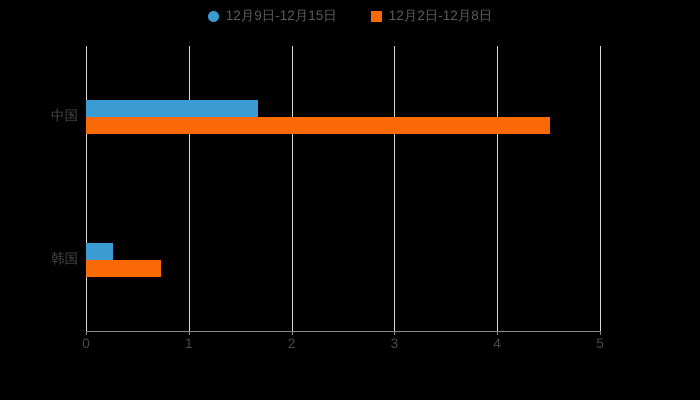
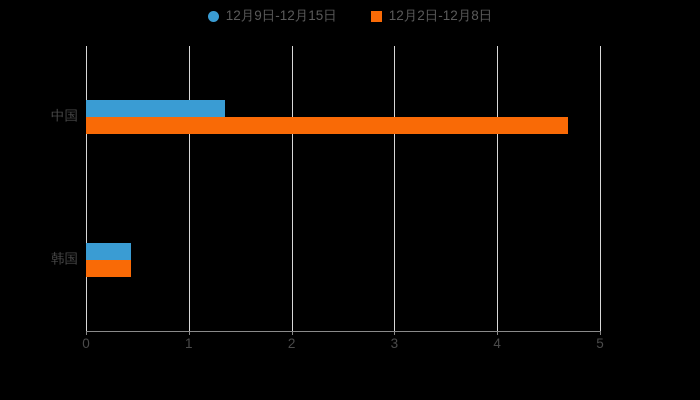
12月9日-12月15日/中国: 1.67 -> 1.35
12月2日-12月8日/中国: 4.51 -> 4.69
12月9日-12月15日/韩国: 0.26 -> 0.44
12月2日-12月8日/韩国: 0.73 -> 0.44
